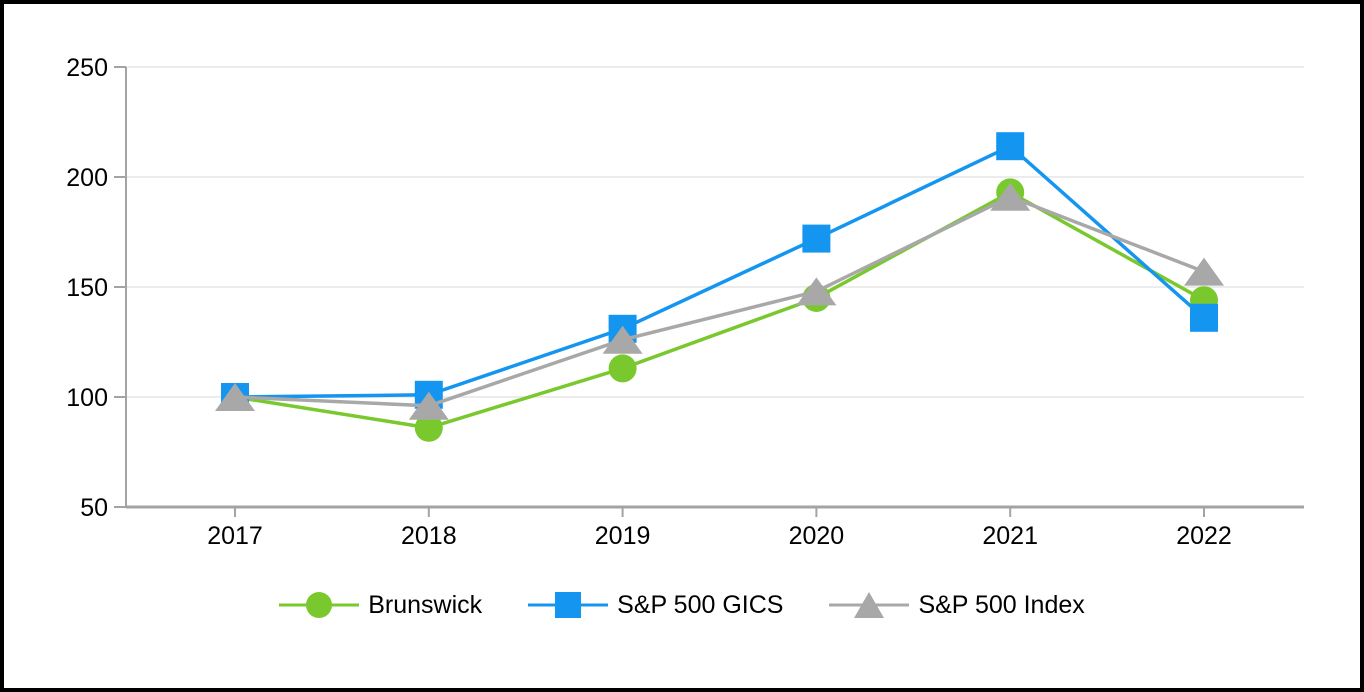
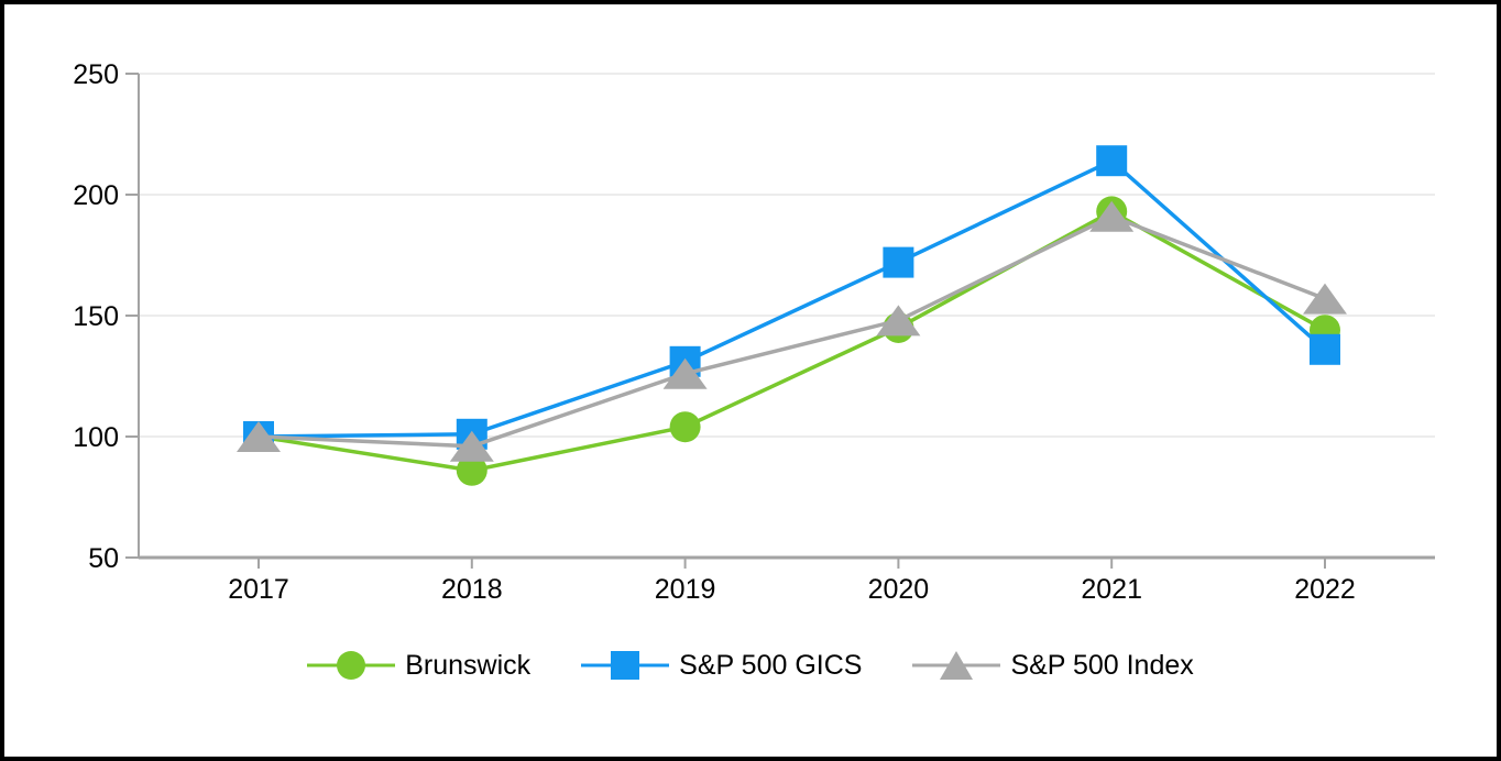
Brunswick/2019: 113 -> 104
